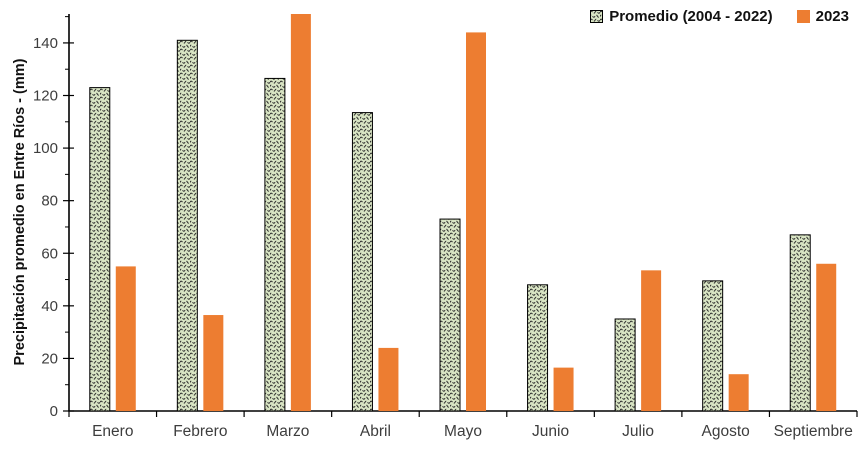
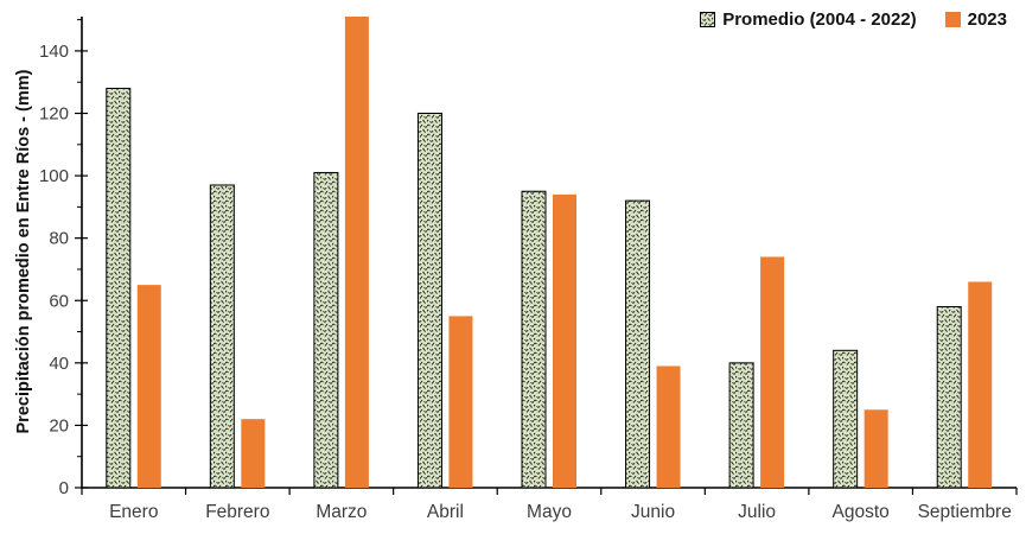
Promedio (2004 - 2022)/Enero: 123 -> 128
2023/Enero: 55 -> 65
Promedio (2004 - 2022)/Febrero: 141 -> 97
2023/Febrero: 36 -> 22
Promedio (2004 - 2022)/Marzo: 126 -> 101
Promedio (2004 - 2022)/Abril: 114 -> 120
2023/Abril: 24 -> 55
Promedio (2004 - 2022)/Mayo: 73 -> 95
2023/Mayo: 144 -> 94
Promedio (2004 - 2022)/Junio: 48 -> 92
2023/Junio: 16 -> 39
Promedio (2004 - 2022)/Julio: 35 -> 40
2023/Julio: 54 -> 74
Promedio (2004 - 2022)/Agosto: 50 -> 44
2023/Agosto: 14 -> 25
Promedio (2004 - 2022)/Septiembre: 67 -> 58
2023/Septiembre: 56 -> 66
